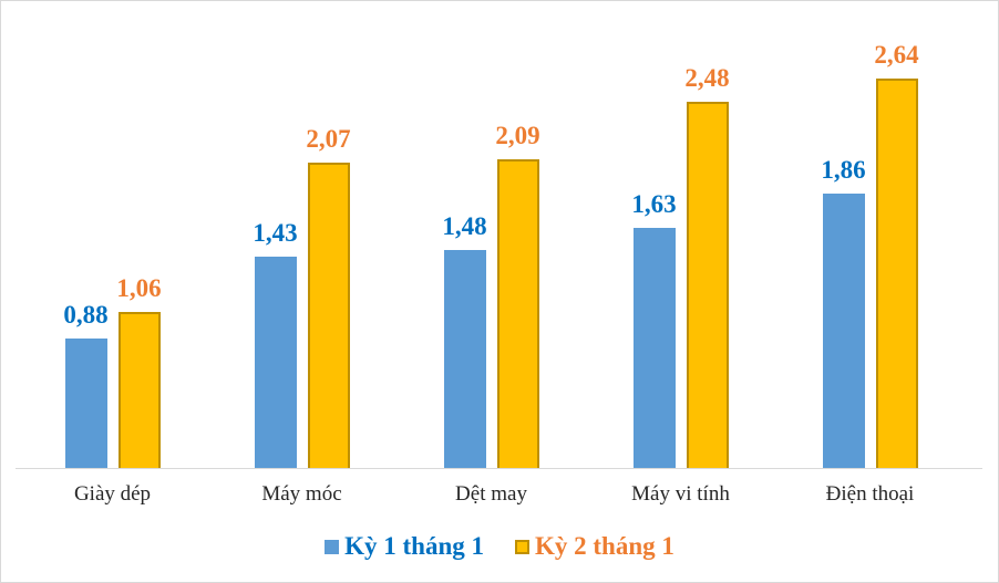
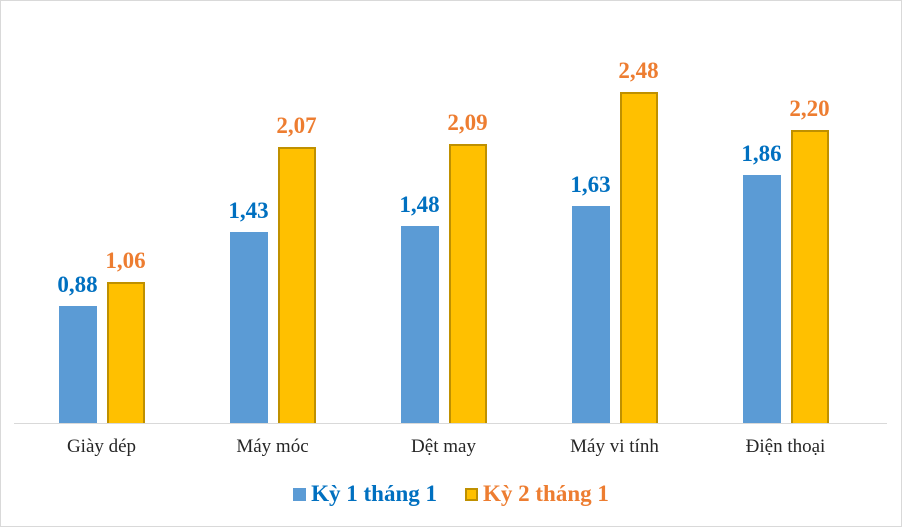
Kỳ 2 tháng 1/Điện thoại: 2,64 -> 2,20
